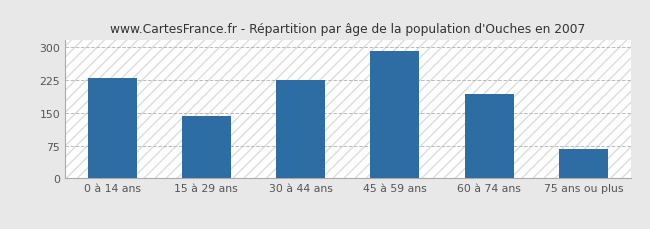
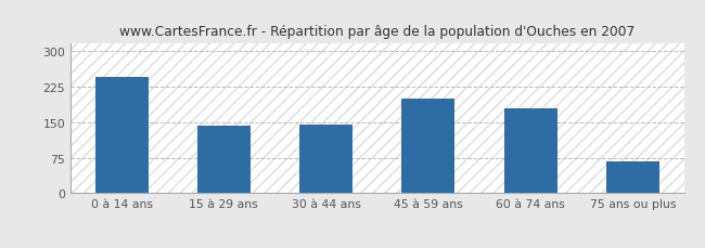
0 à 14 ans: 230 -> 245
30 à 44 ans: 225 -> 145
45 à 59 ans: 290 -> 200
60 à 74 ans: 193 -> 180
